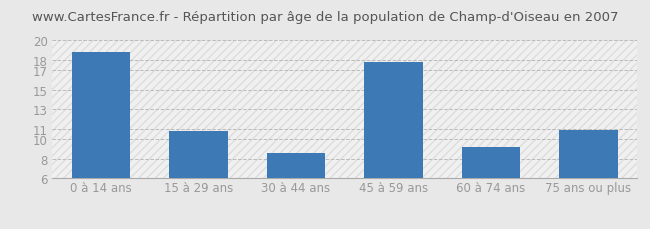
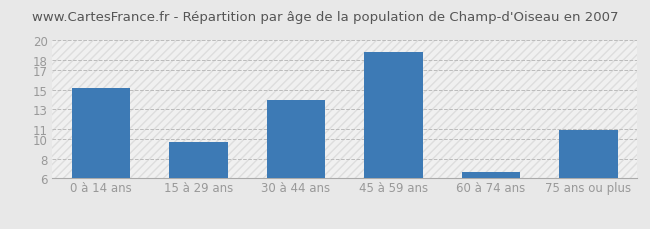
0 à 14 ans: 18.8 -> 15.2
15 à 29 ans: 10.8 -> 9.7
30 à 44 ans: 8.6 -> 14.0
45 à 59 ans: 17.8 -> 18.8
60 à 74 ans: 9.2 -> 6.6
